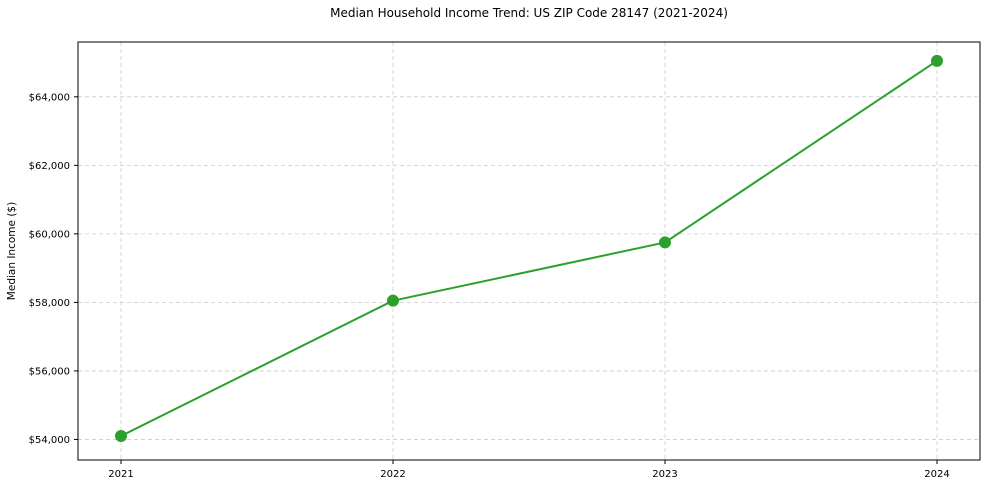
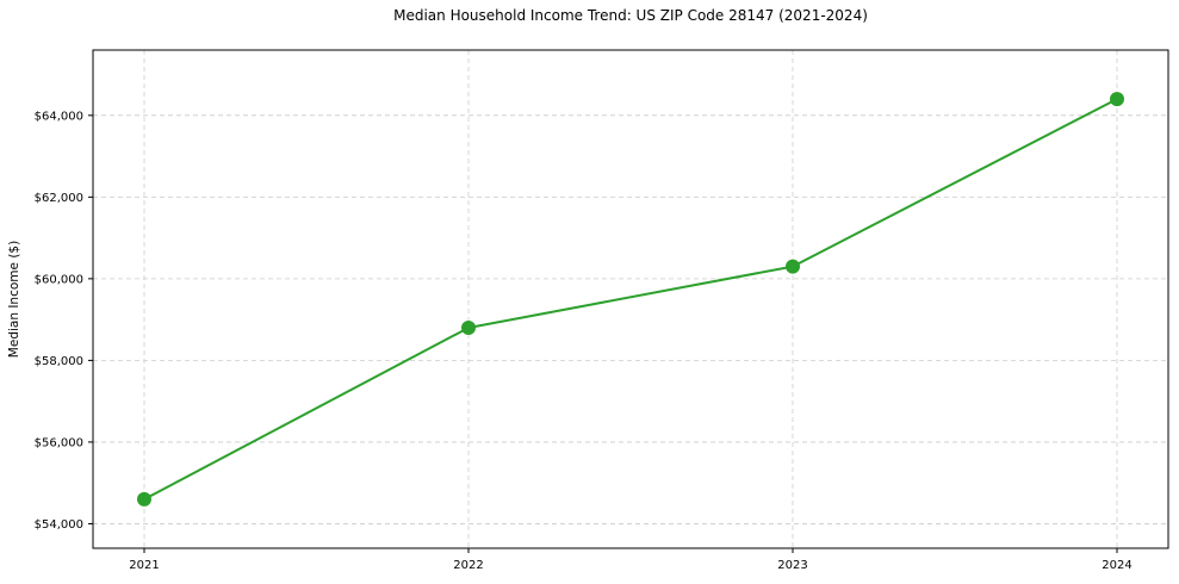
2021: $54100 -> $54600
2022: $58000 -> $58800
2023: $59800 -> $60300
2024: $65000 -> $64400
